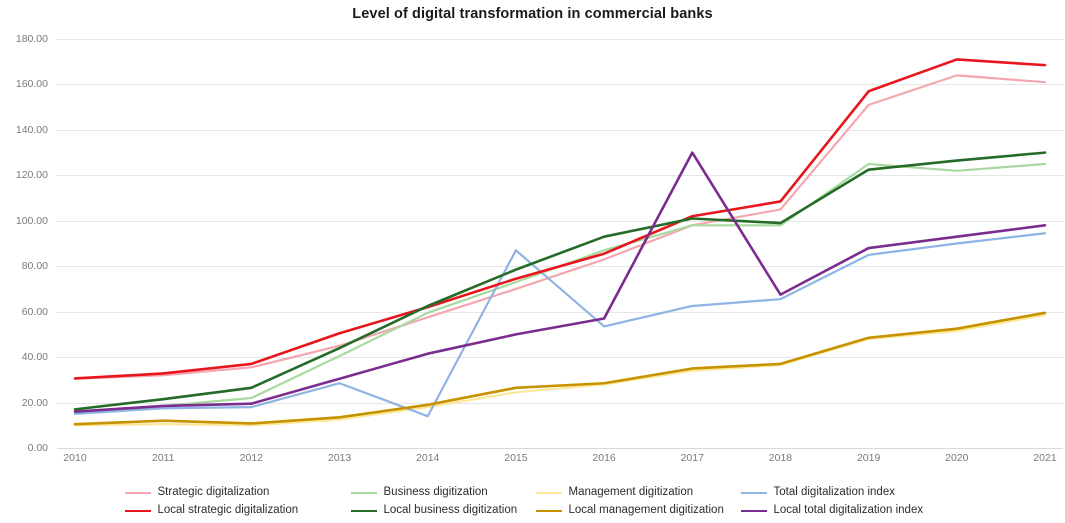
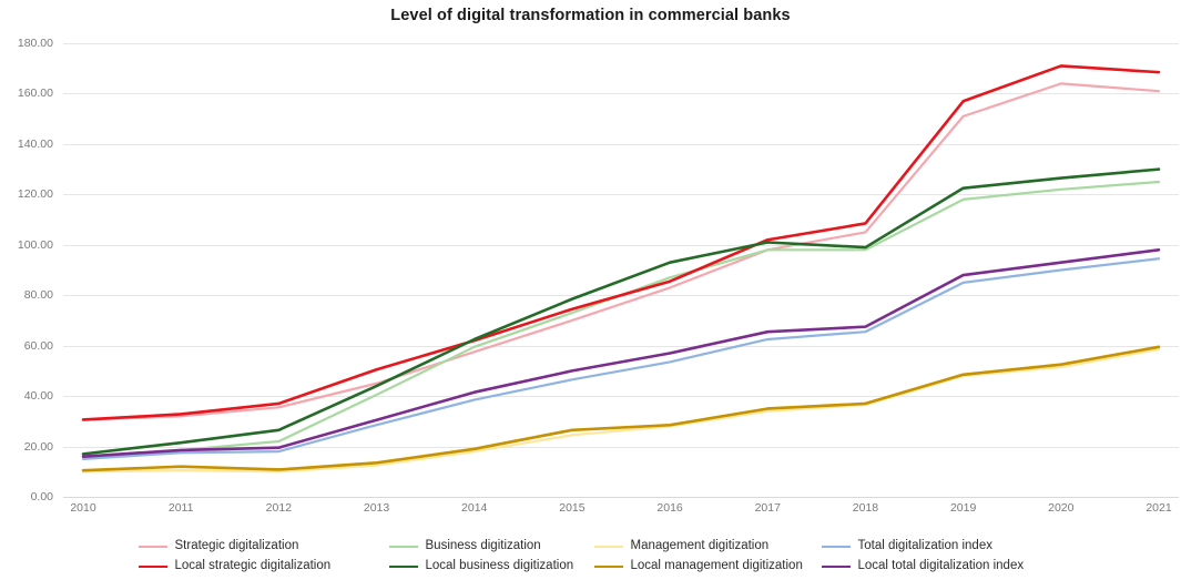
Total digitalization index/2014: 14 -> 38
Total digitalization index/2015: 87 -> 46
Local total digitalization index/2017: 130 -> 66
Business digitization/2019: 125 -> 118
